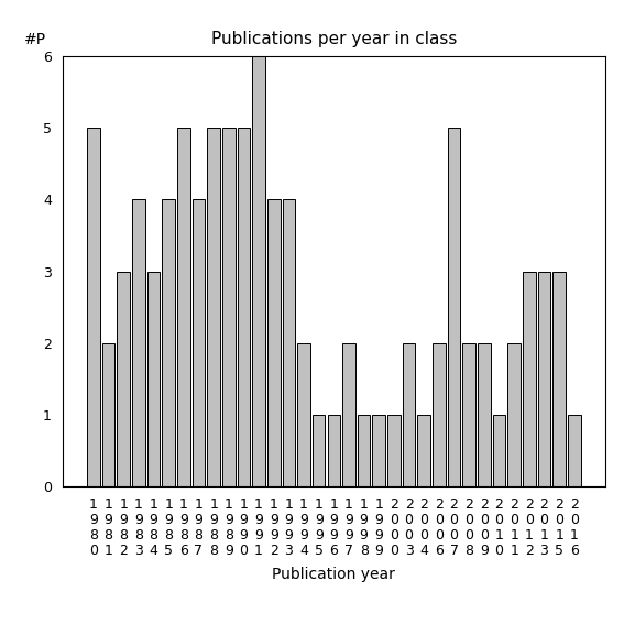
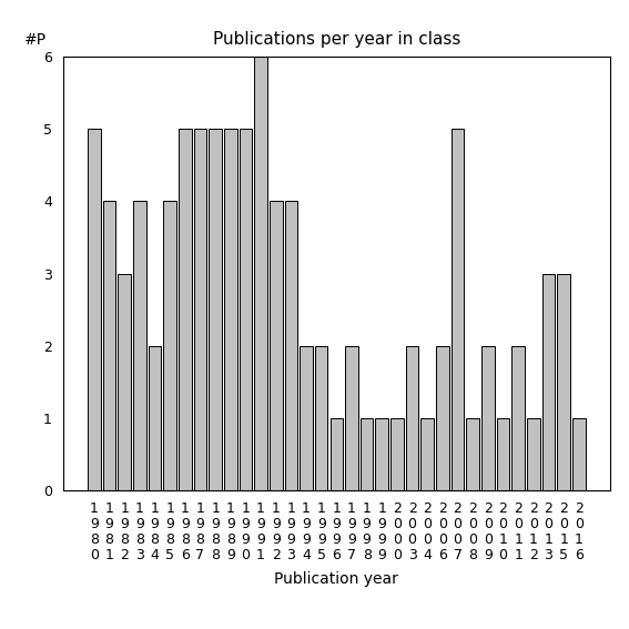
1 9 8 1: 2 -> 4
1 9 8 4: 3 -> 2
1 9 8 7: 4 -> 5
1 9 9 5: 1 -> 2
2 0 0 8: 2 -> 1
2 0 1 2: 3 -> 1
